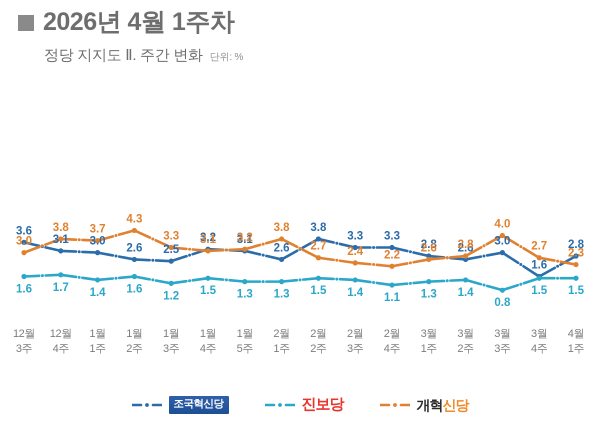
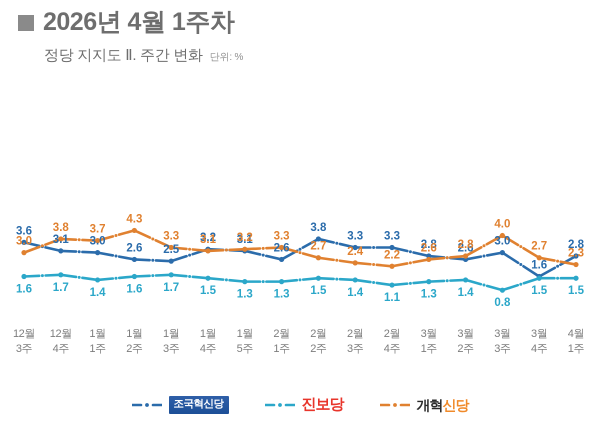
진보당/1월 3주: 1.2 -> 1.7
개혁신당/2월 1주: 3.8 -> 3.3
